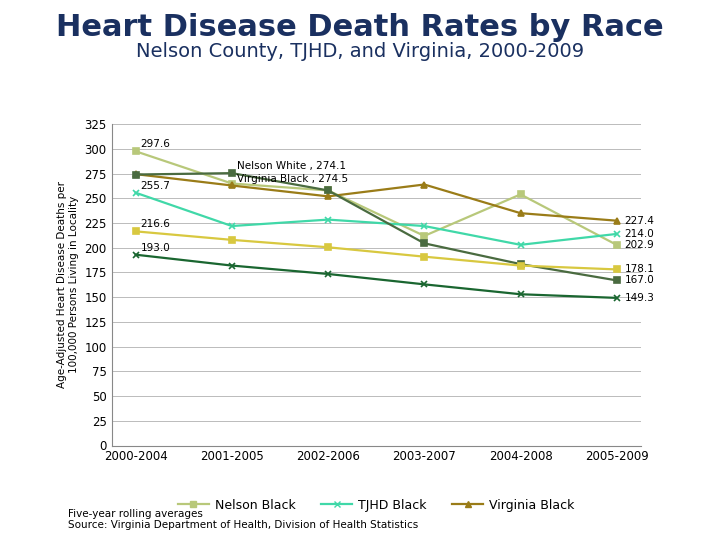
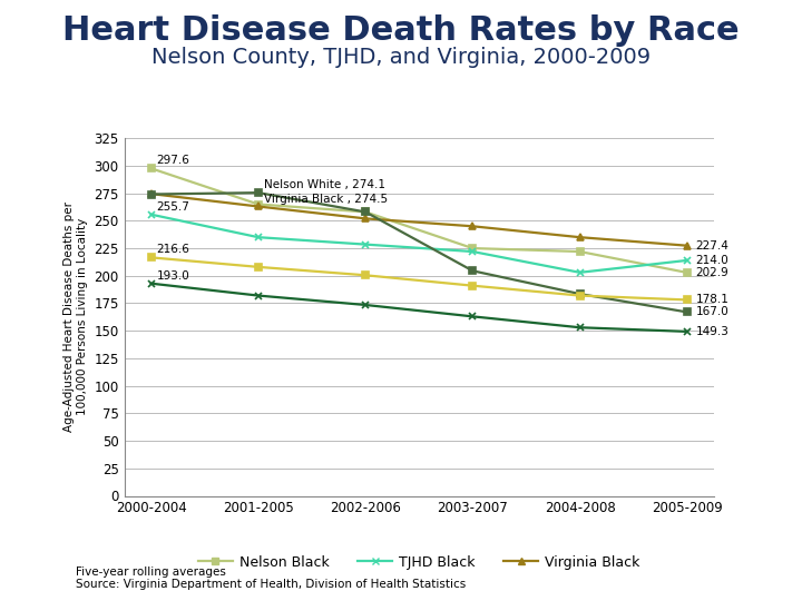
TJHD Black/2001-2005: 222 -> 235
Nelson Black/2003-2007: 212 -> 225
Virginia Black/2003-2007: 264 -> 245
Nelson Black/2004-2008: 254 -> 222
